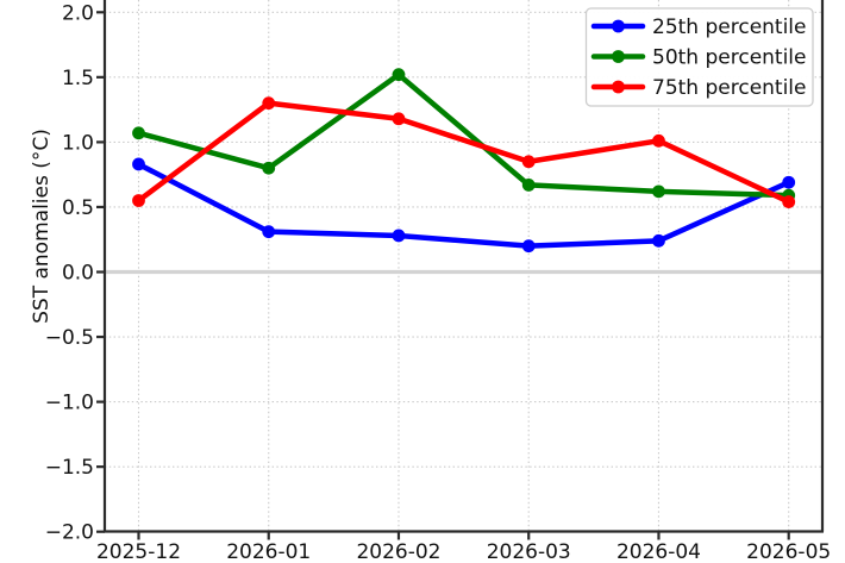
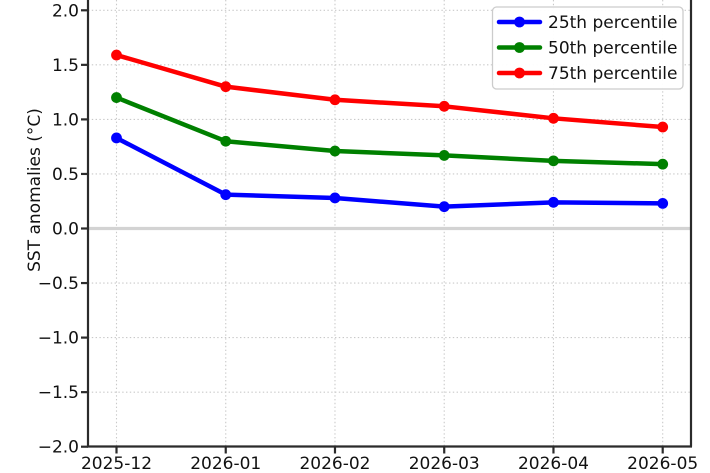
50th percentile/2025-12: 1.07 -> 1.20
75th percentile/2025-12: 0.55 -> 1.59
50th percentile/2026-02: 1.52 -> 0.71
75th percentile/2026-03: 0.85 -> 1.12
25th percentile/2026-05: 0.69 -> 0.23
75th percentile/2026-05: 0.54 -> 0.93
